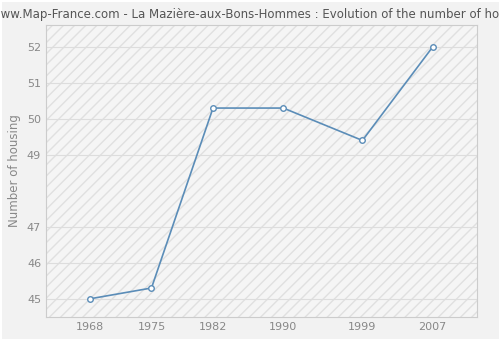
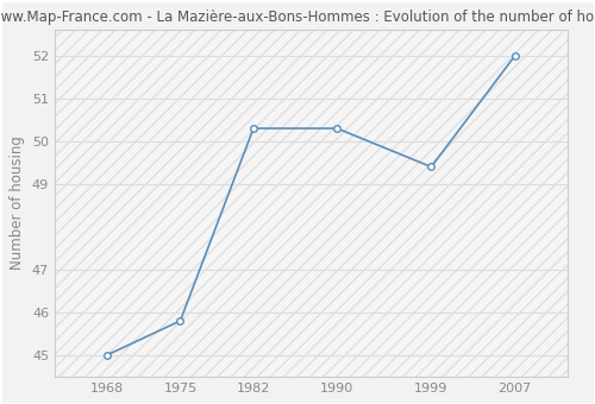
1975: 45.3 -> 45.8
